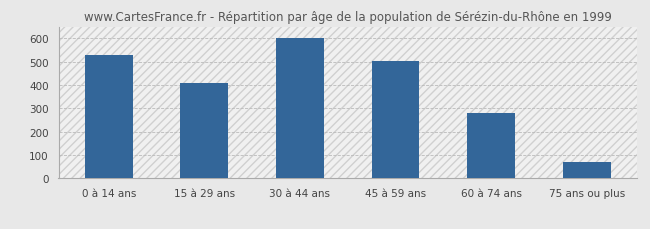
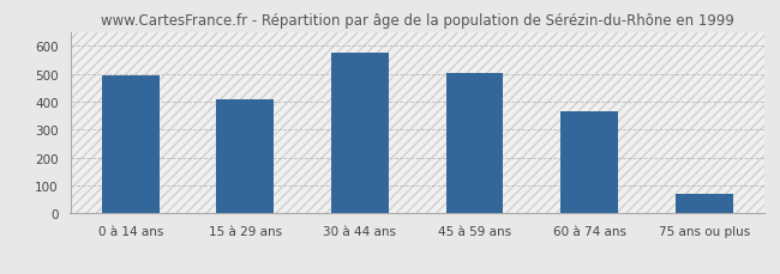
0 à 14 ans: 530 -> 495
30 à 44 ans: 600 -> 575
60 à 74 ans: 279 -> 365
